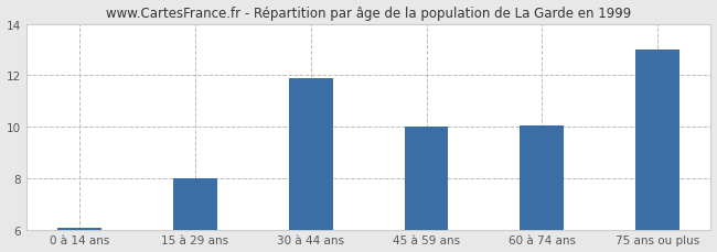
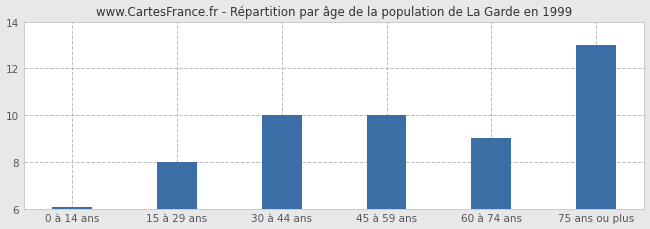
30 à 44 ans: 11.90 -> 10.00
60 à 74 ans: 10.05 -> 9.00
